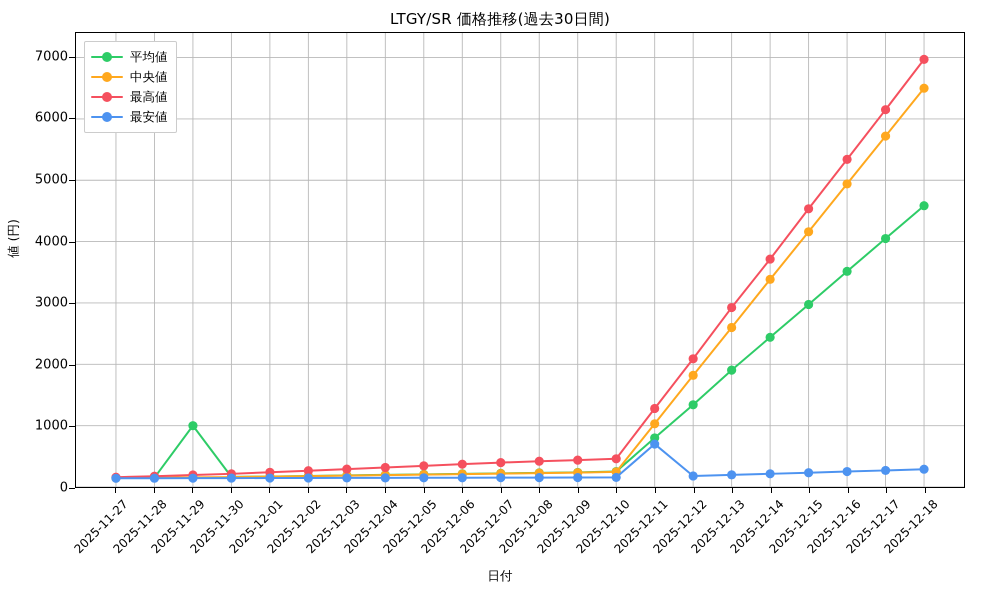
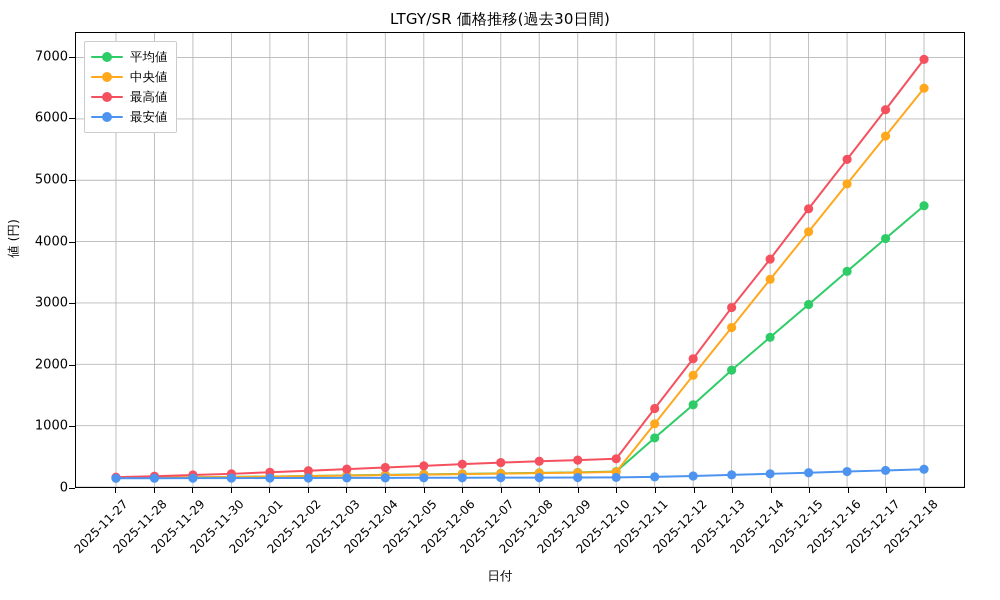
平均値/2025-11-29: 1000 -> 200
最安値/2025-12-11: 700 -> 200
